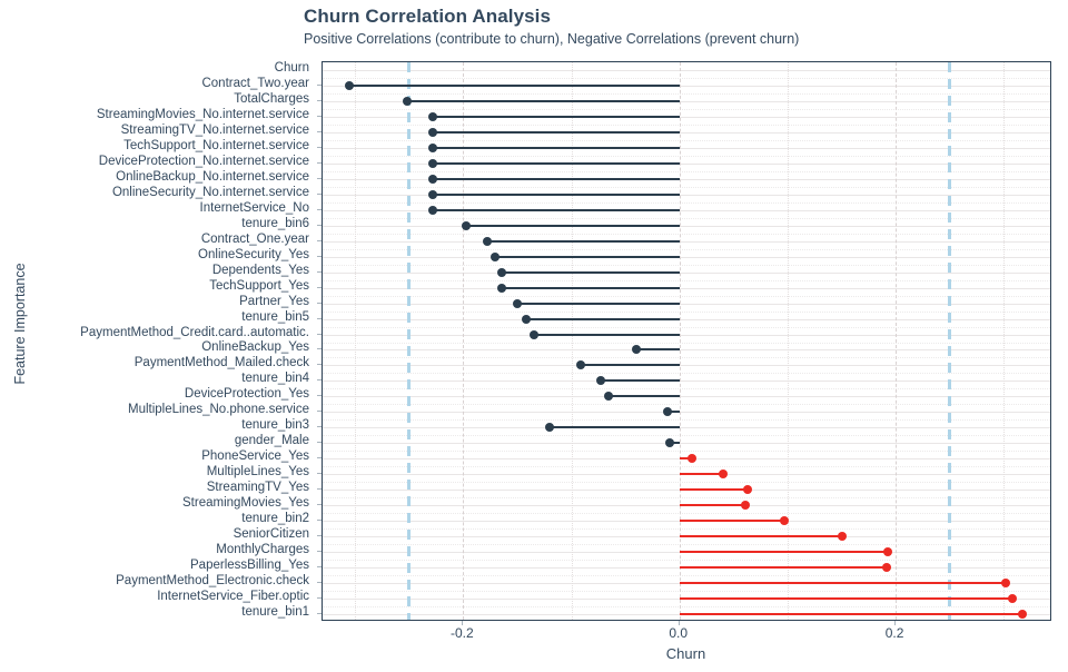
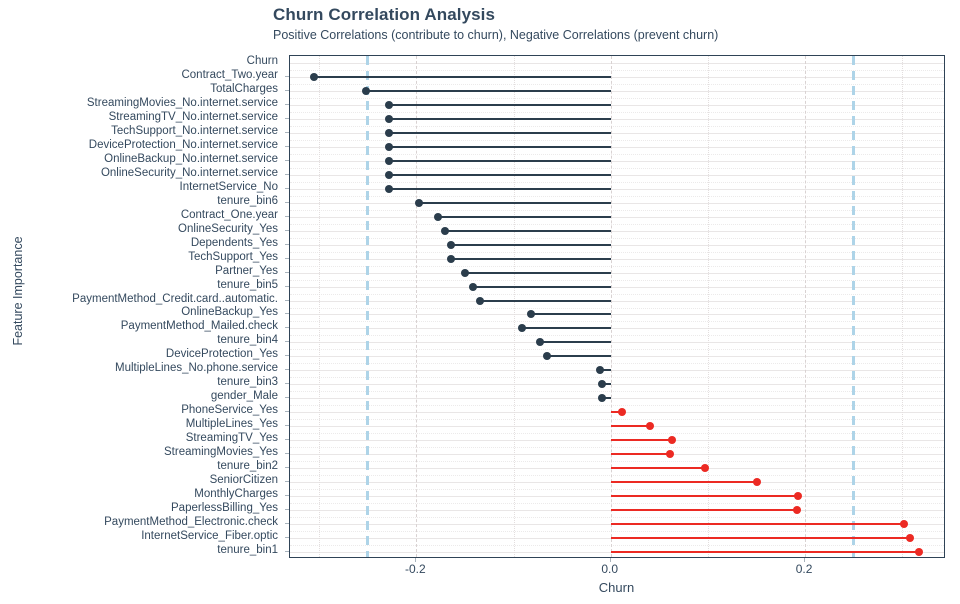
OnlineBackup_Yes: -0.04 -> -0.08
tenure_bin3: -0.12 -> -0.01
